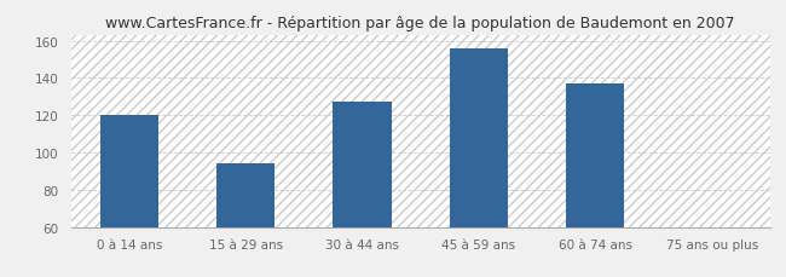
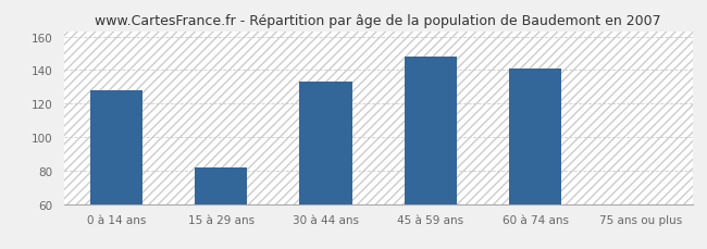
0 à 14 ans: 120 -> 128
15 à 29 ans: 94 -> 82
30 à 44 ans: 127 -> 133
45 à 59 ans: 156 -> 148
60 à 74 ans: 137 -> 141
